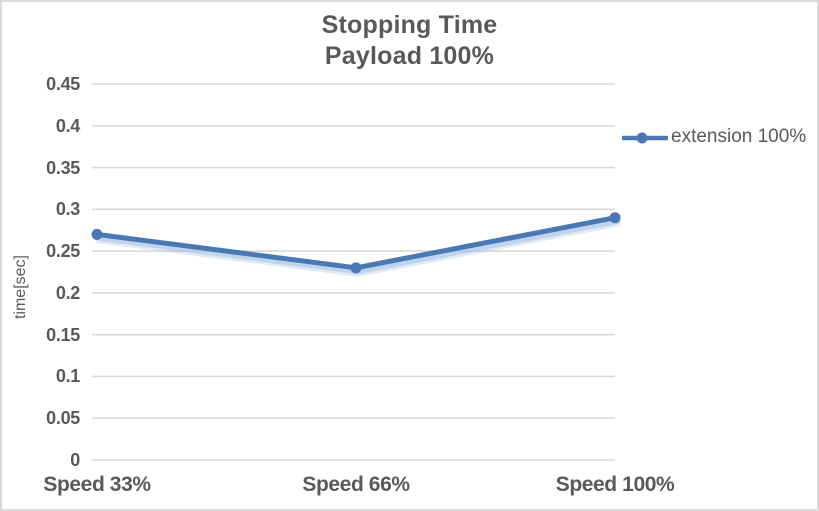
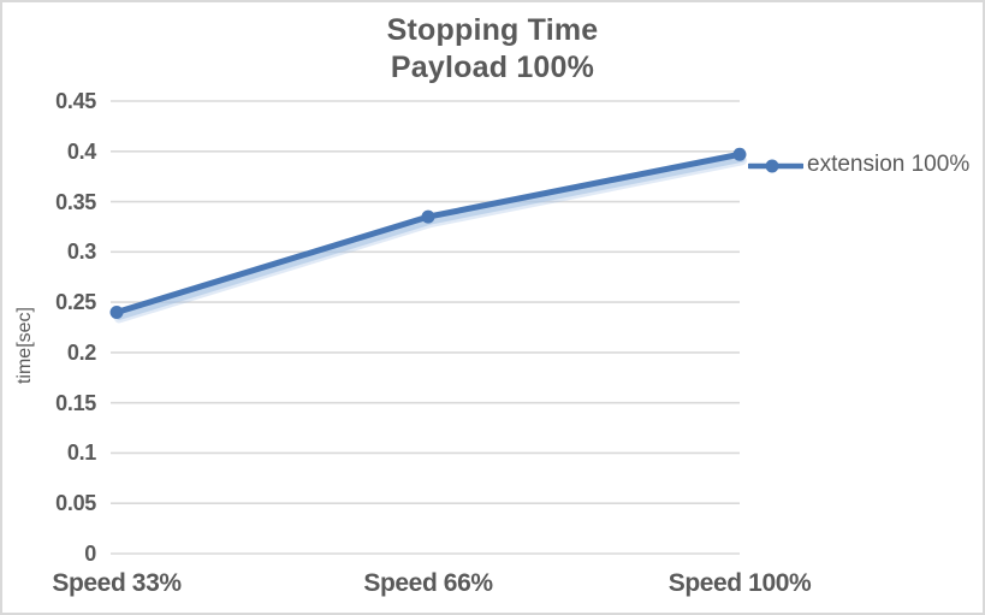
Speed 33%: 0.27 -> 0.24
Speed 66%: 0.23 -> 0.34
Speed 100%: 0.29 -> 0.40
